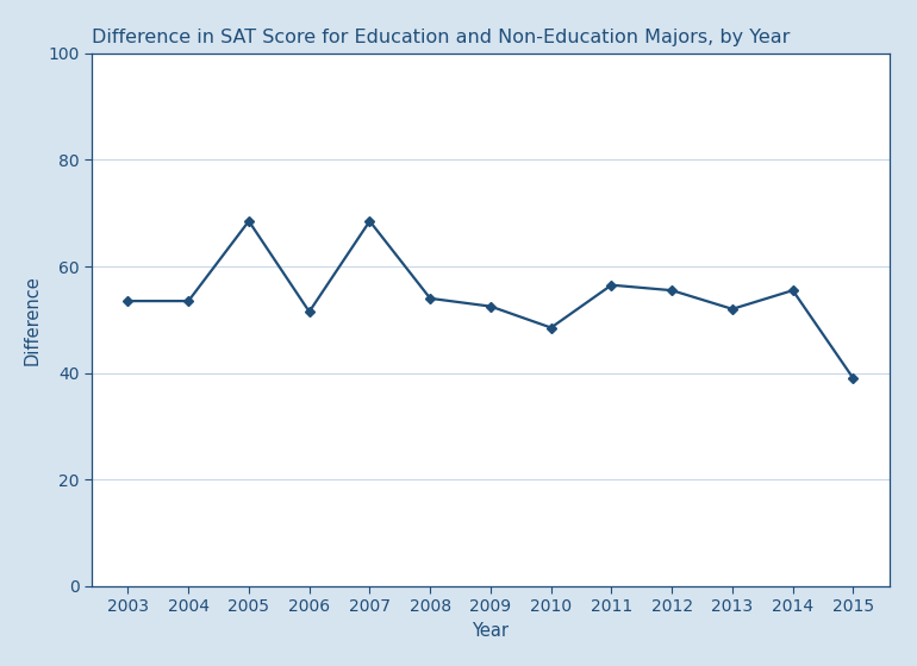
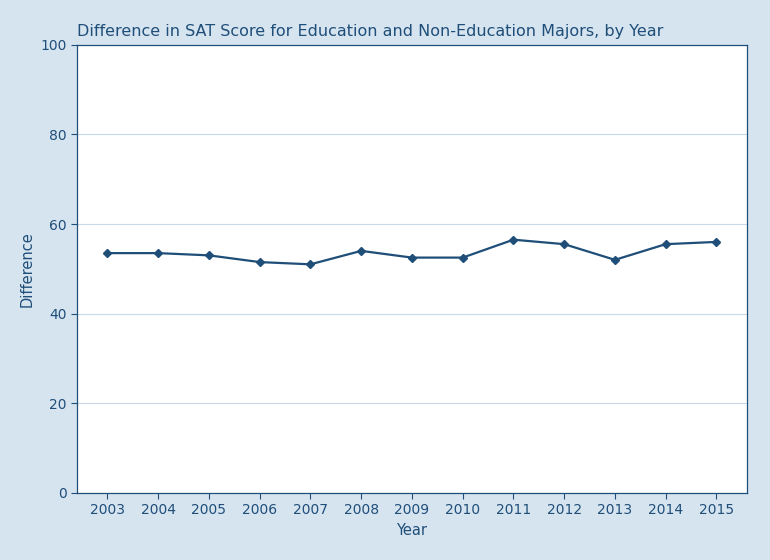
2005: 68.5 -> 53.0
2007: 68.5 -> 51.0
2010: 48.5 -> 52.5
2015: 39.0 -> 56.0
